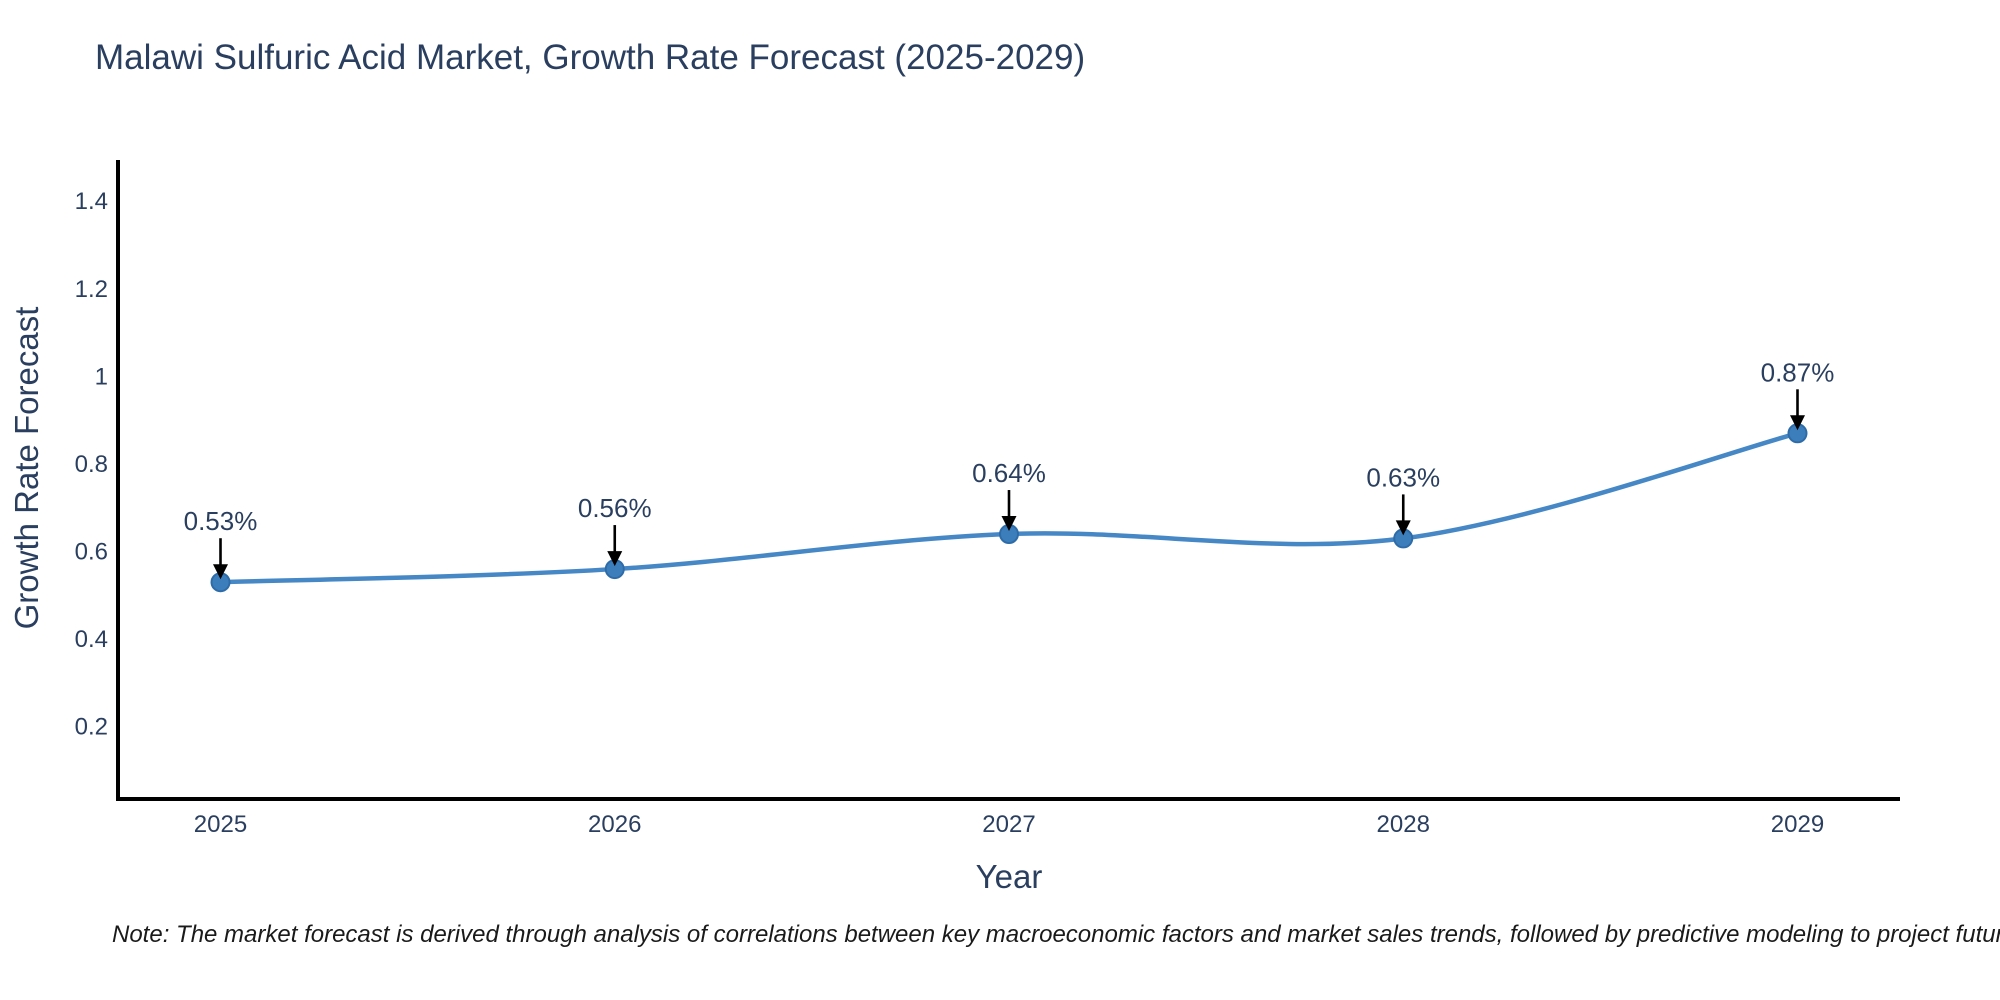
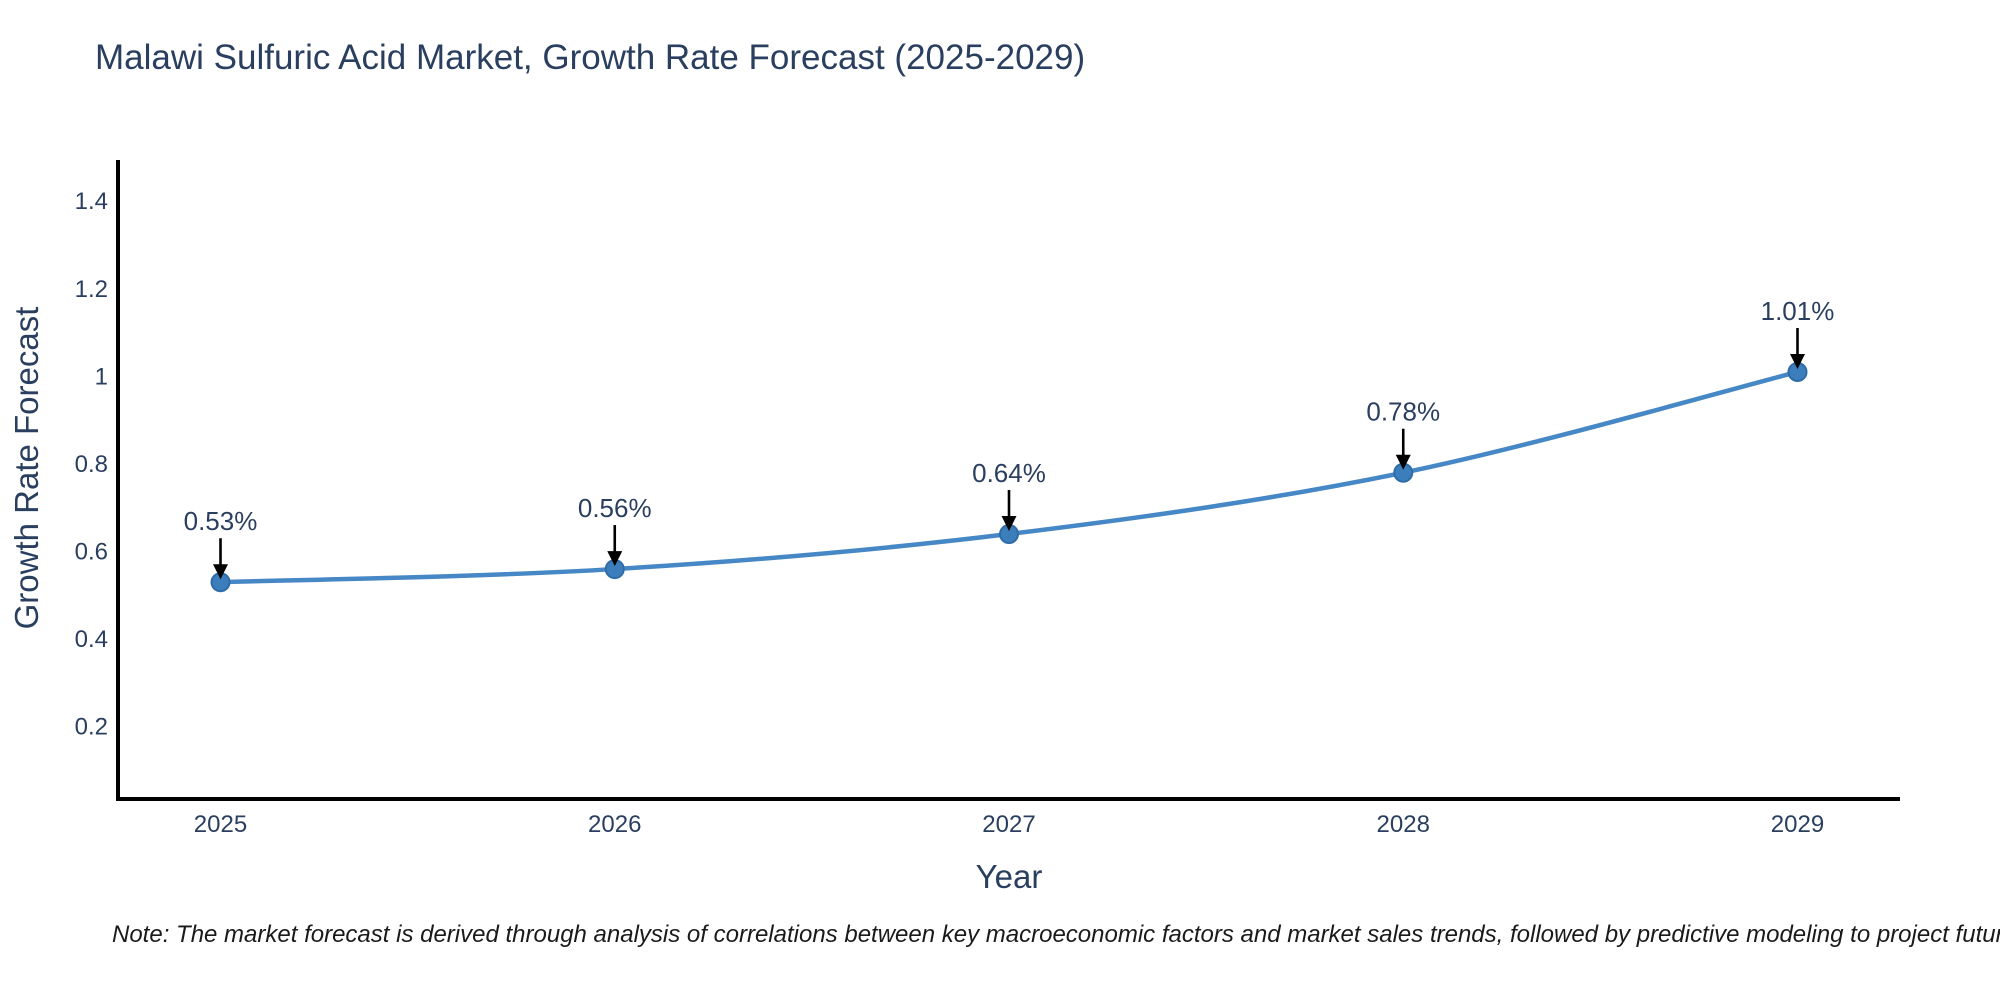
2028: 0.63% -> 0.78%
2029: 0.87% -> 1.01%
